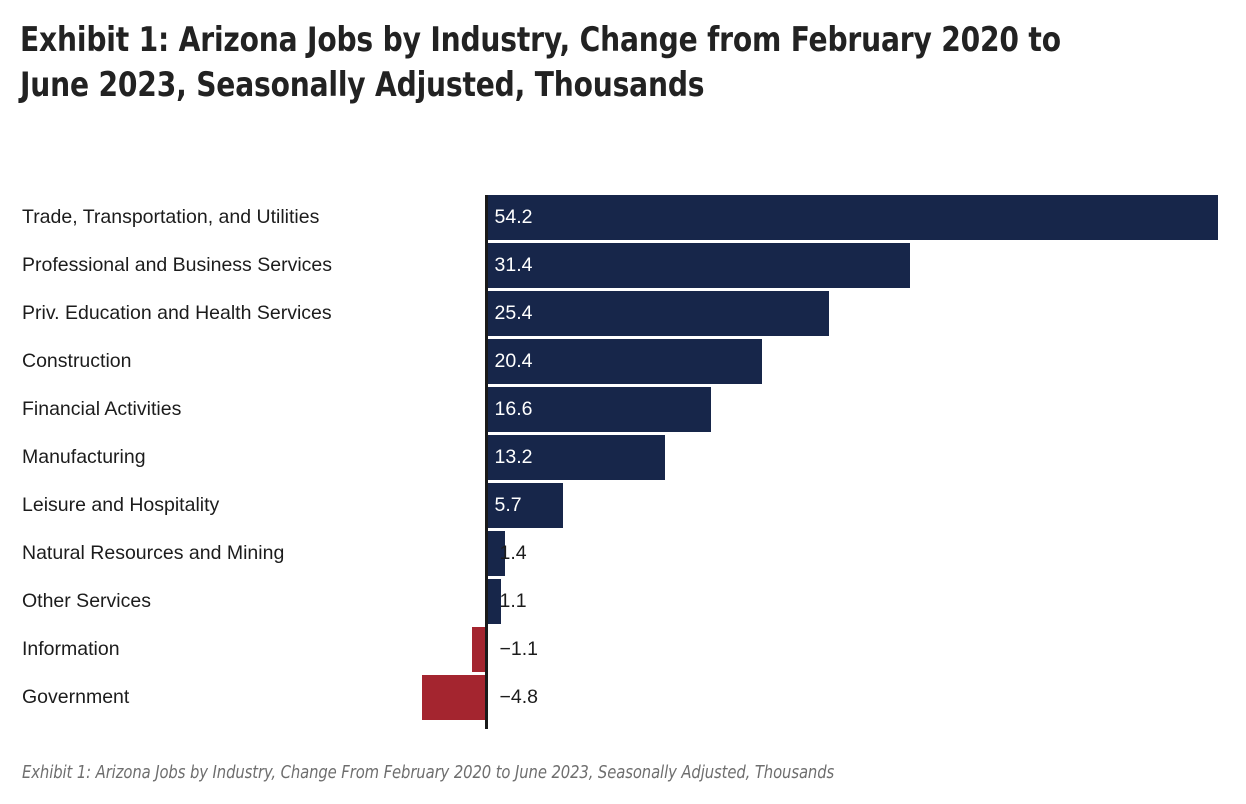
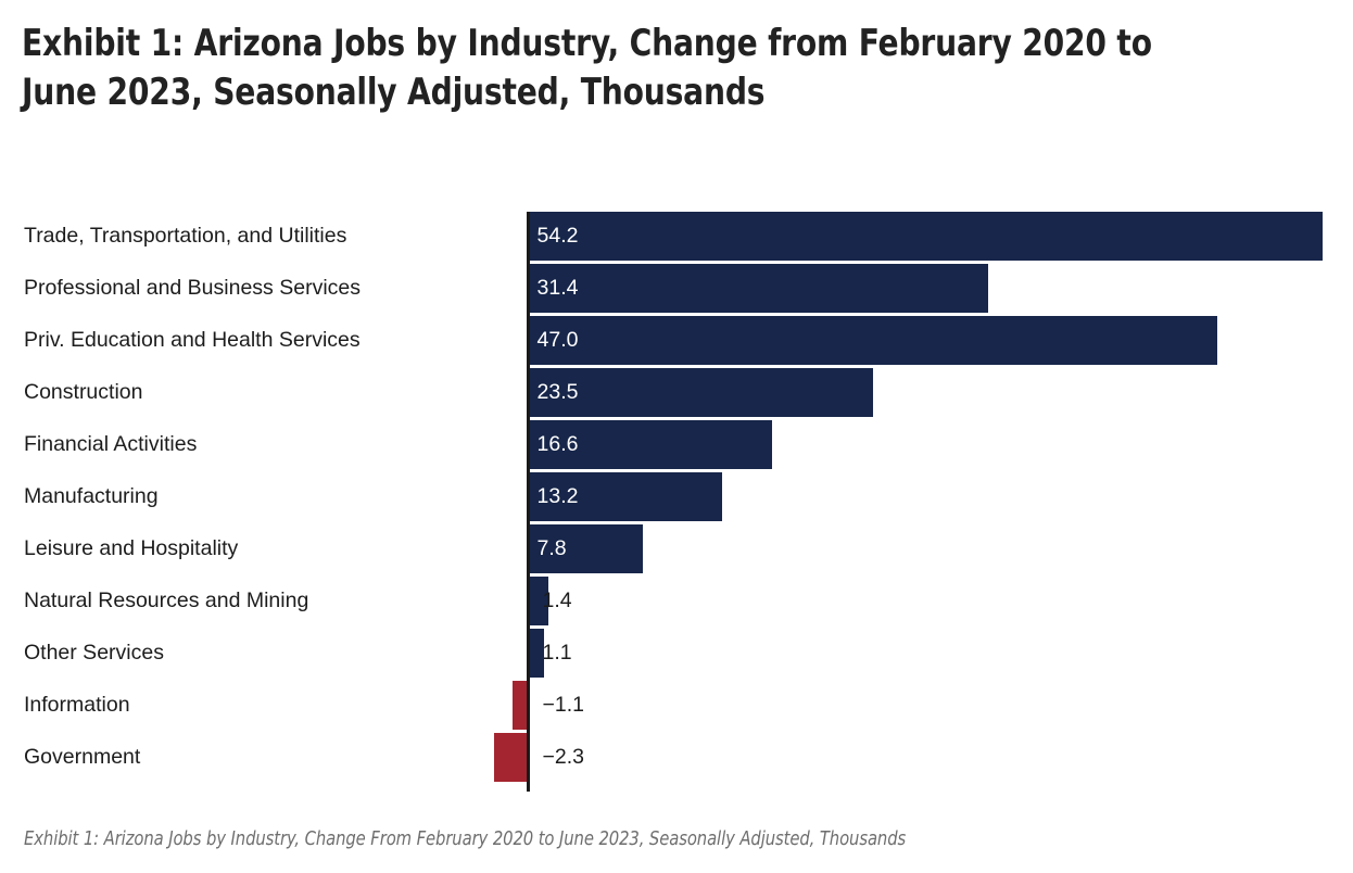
Priv. Education and Health Services: 25.4 -> 47.0
Construction: 20.4 -> 23.5
Leisure and Hospitality: 5.7 -> 7.8
Government: −4.8 -> −2.3
